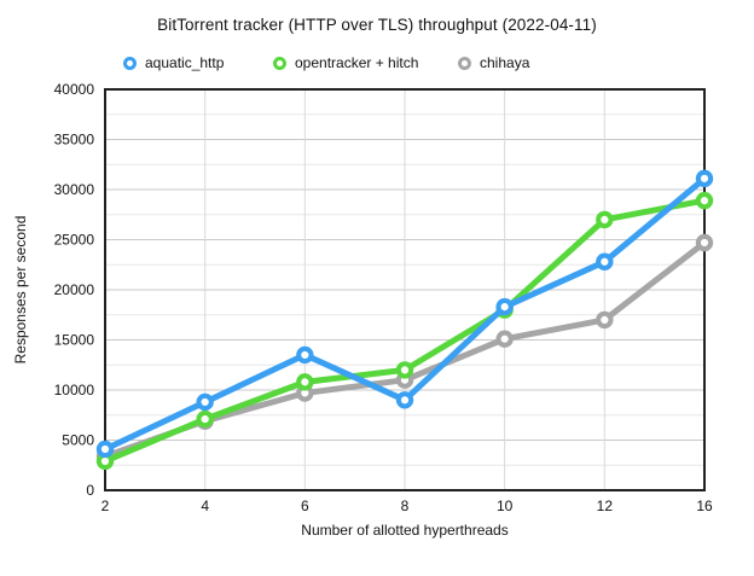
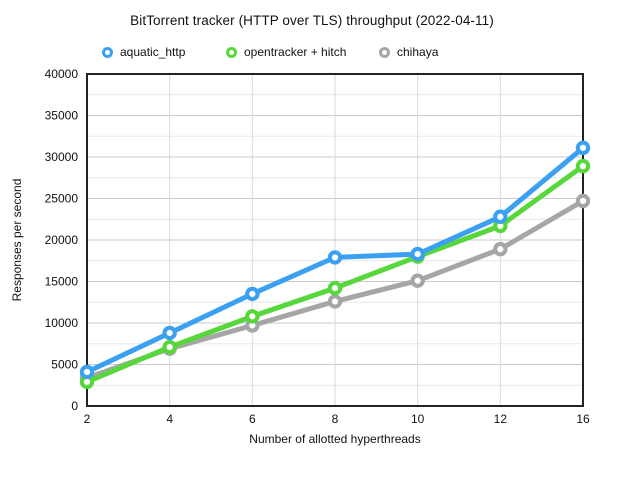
aquatic_http/8: 9000 -> 18000
opentracker + hitch/8: 12000 -> 14000
chihaya/8: 11000 -> 13000
opentracker + hitch/12: 27000 -> 22000
chihaya/12: 17000 -> 19000
